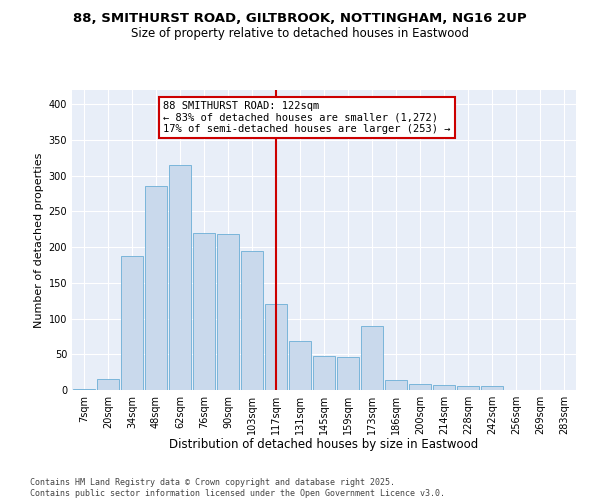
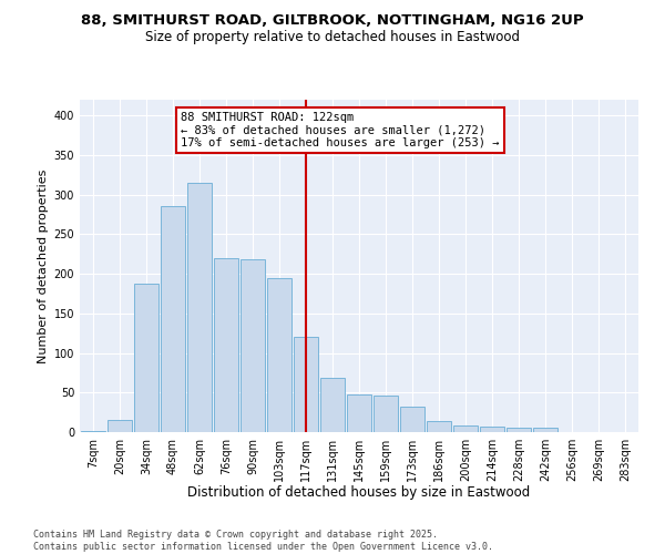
173sqm: 90 -> 32
